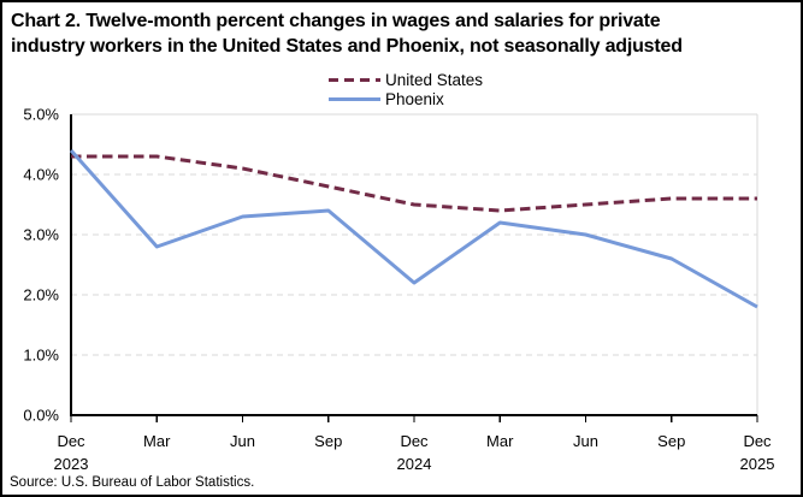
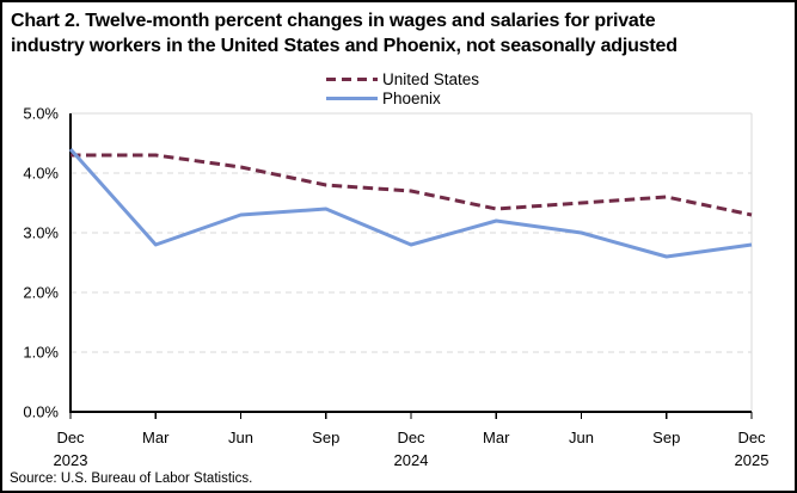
United States/Dec 2024: 3.5% -> 3.7%
Phoenix/Dec 2024: 2.2% -> 2.8%
United States/Dec 2025: 3.6% -> 3.3%
Phoenix/Dec 2025: 1.8% -> 2.8%
